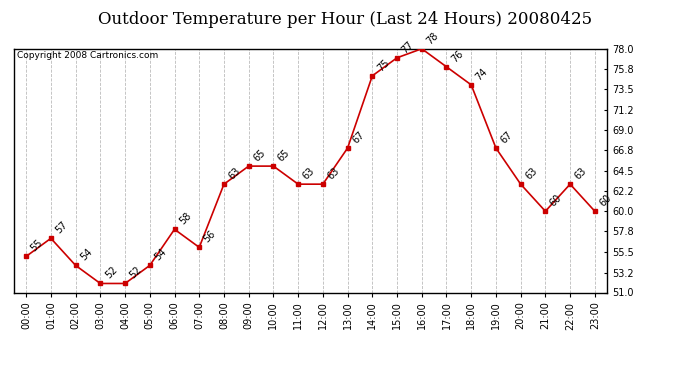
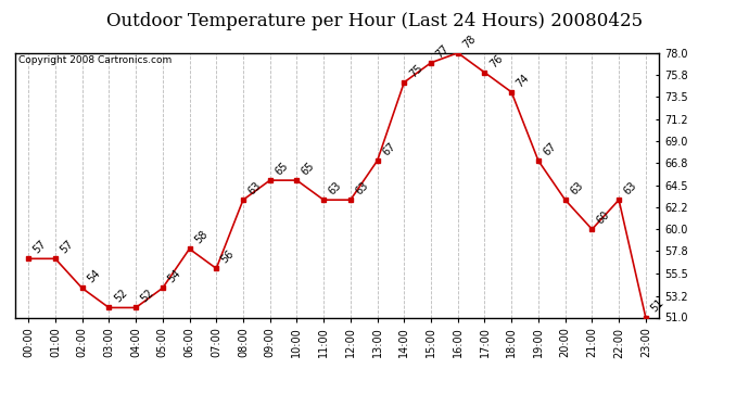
00:00: 55 -> 57
23:00: 60 -> 51
